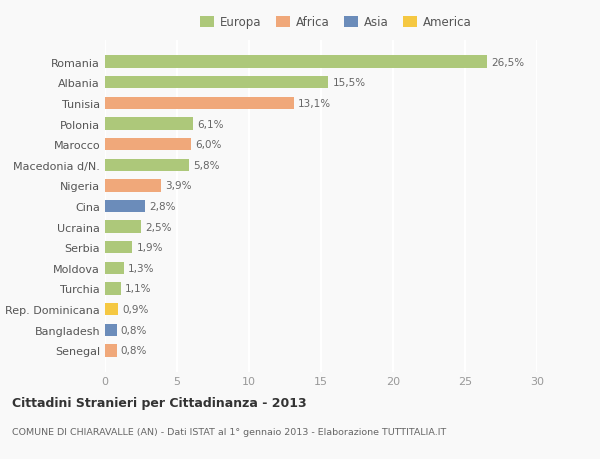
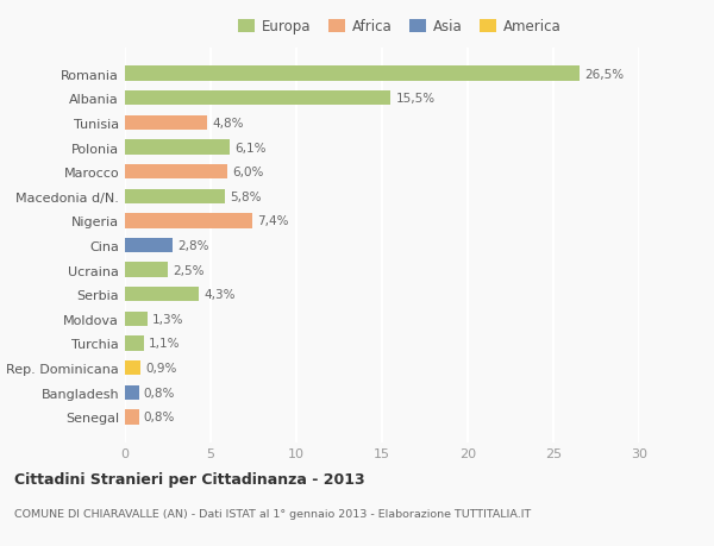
Tunisia: 13,1% -> 4,8%
Nigeria: 3,9% -> 7,4%
Serbia: 1,9% -> 4,3%
